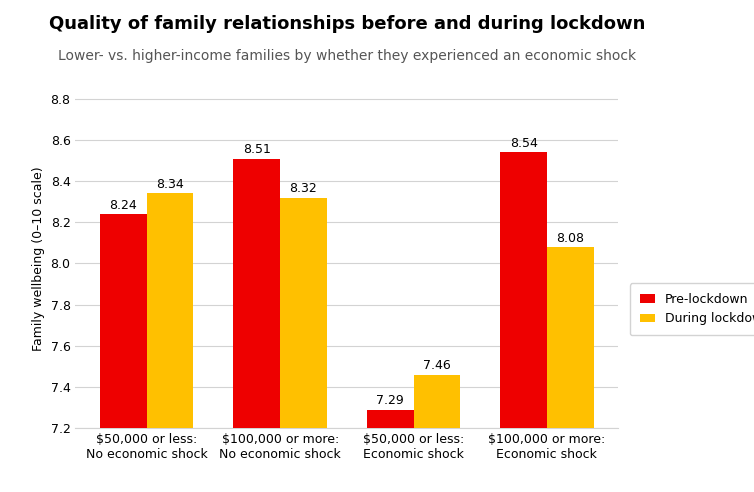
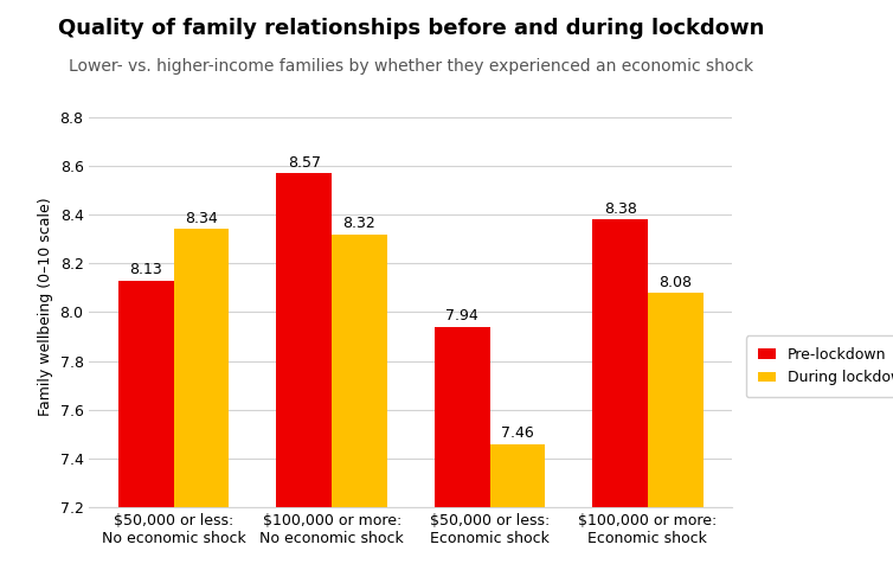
Pre-lockdown/$50,000 or less: No economic shock: 8.24 -> 8.13
Pre-lockdown/$100,000 or more: No economic shock: 8.51 -> 8.57
Pre-lockdown/$50,000 or less: Economic shock: 7.29 -> 7.94
Pre-lockdown/$100,000 or more: Economic shock: 8.54 -> 8.38
